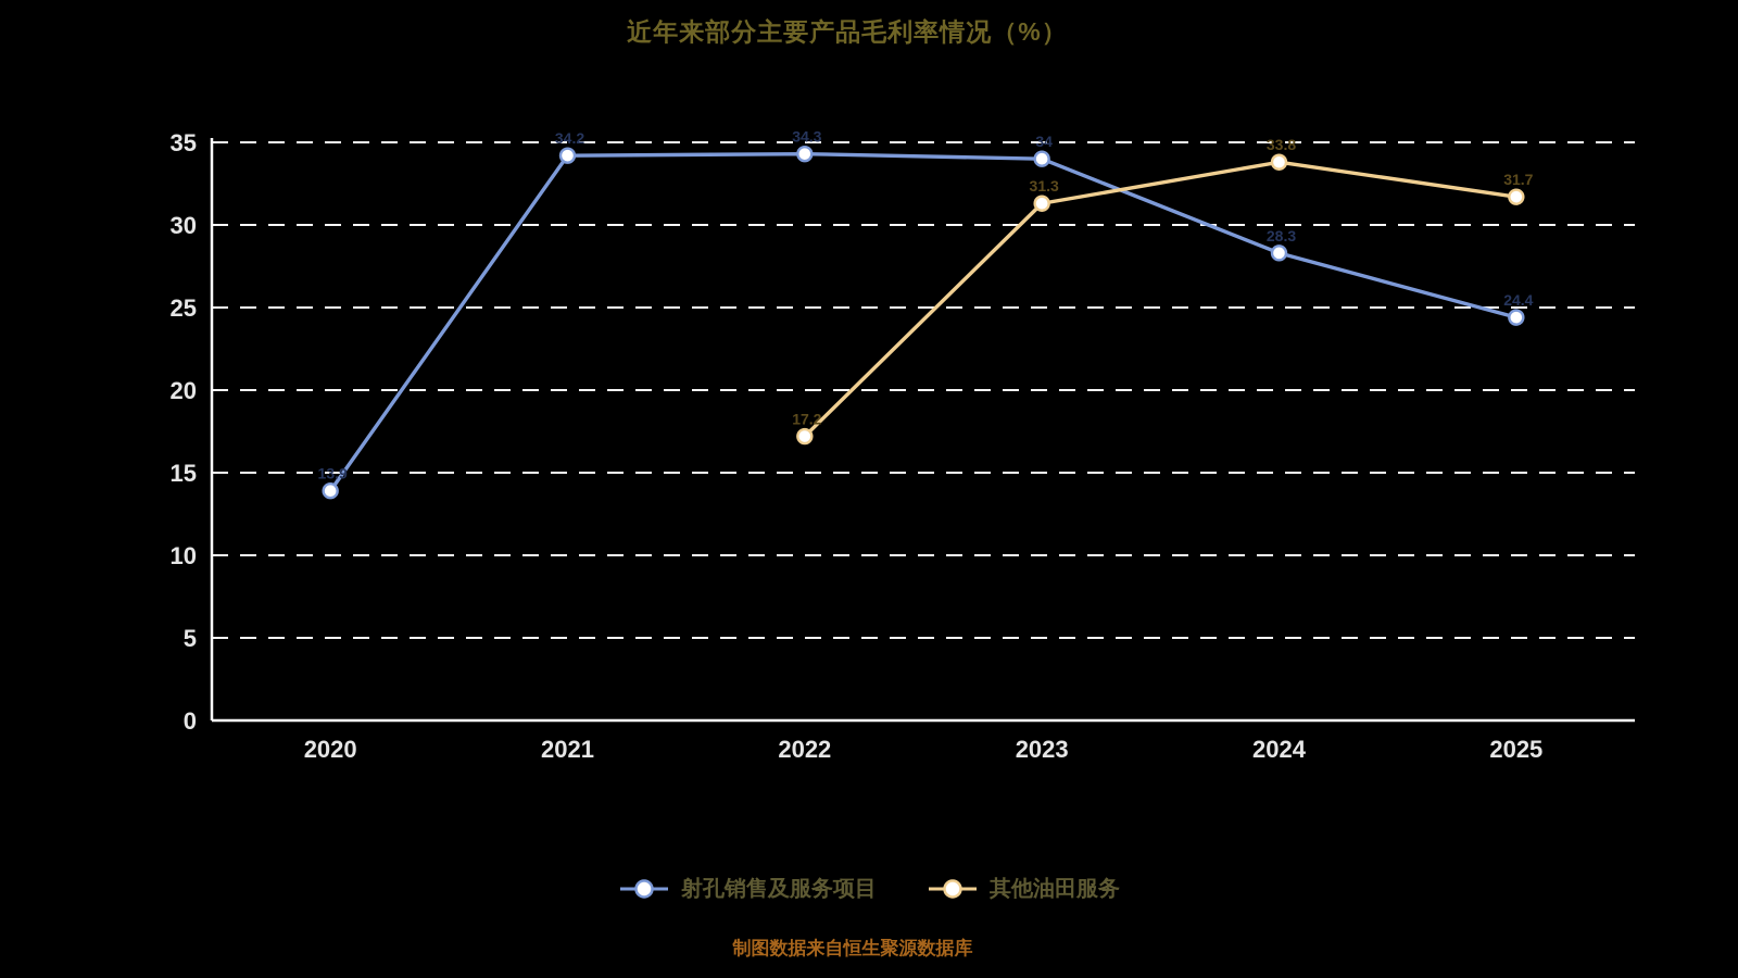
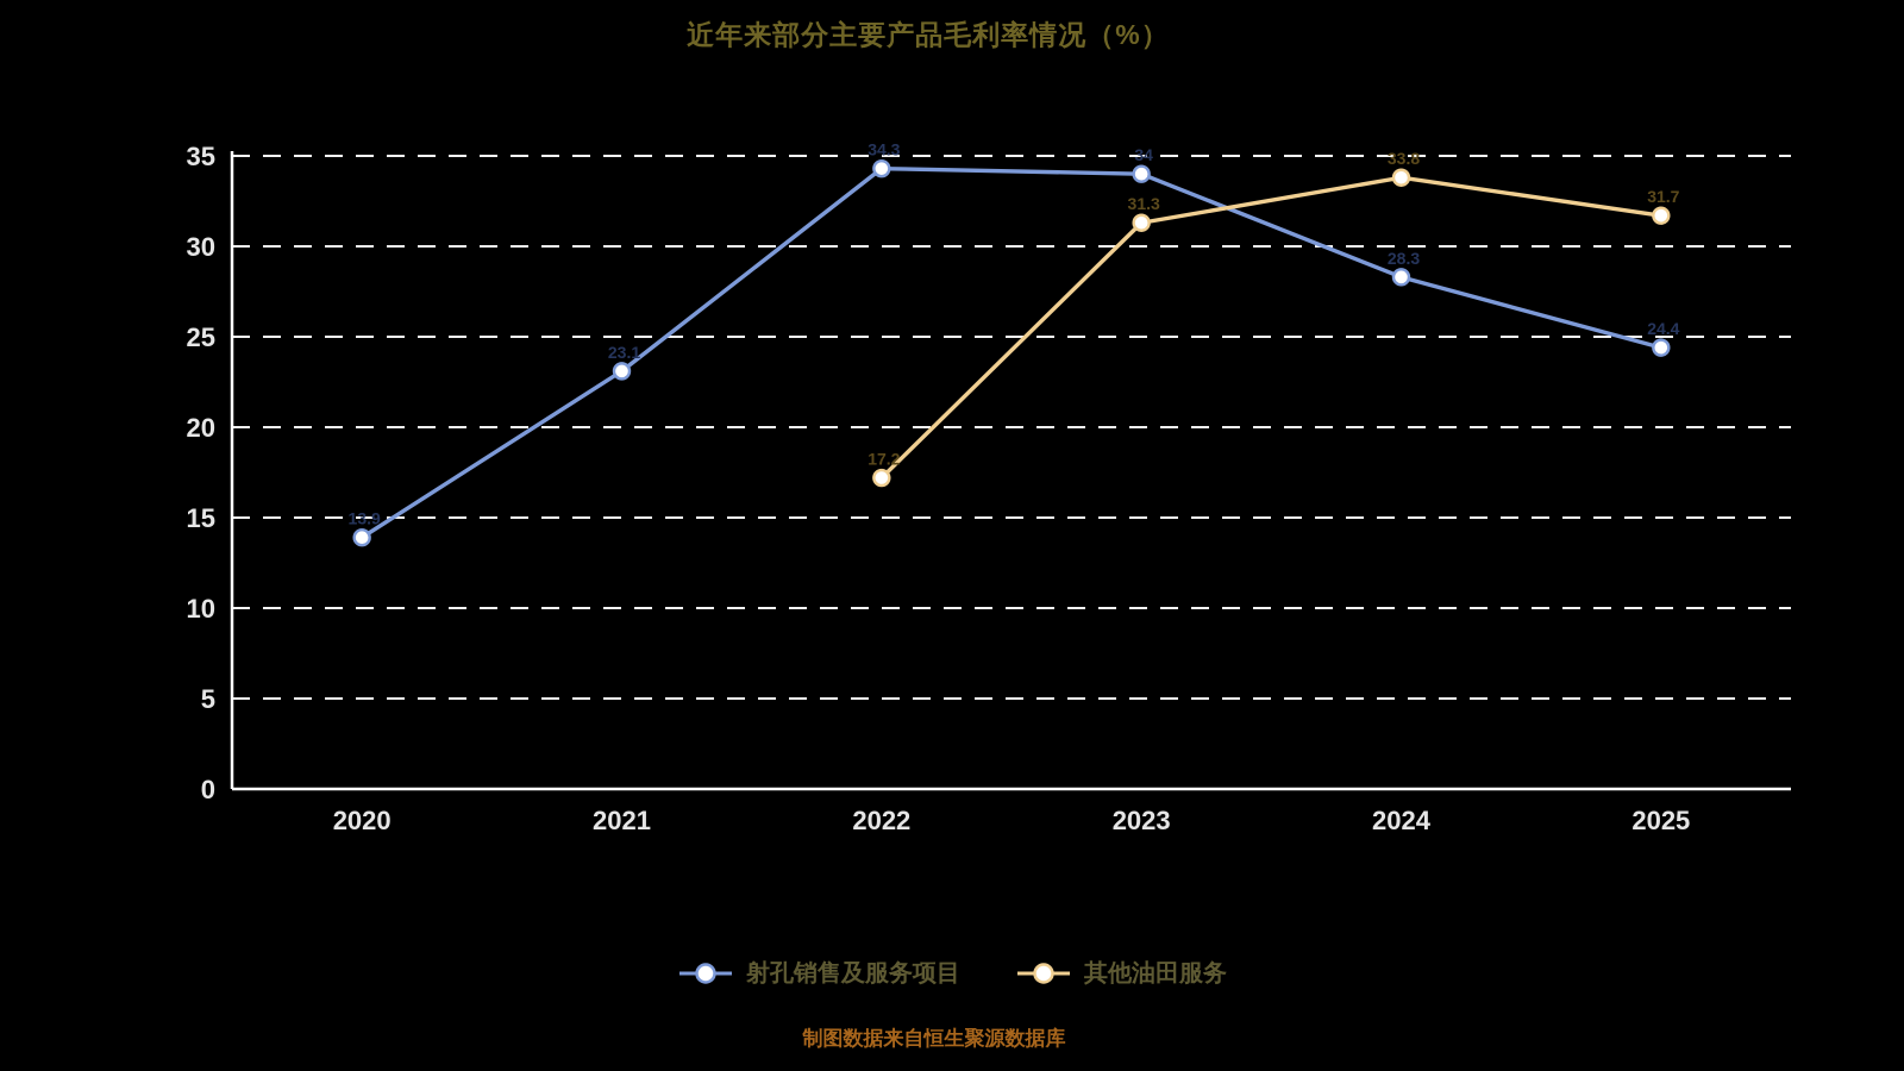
射孔销售及服务项目/2021: 34.2 -> 23.1
